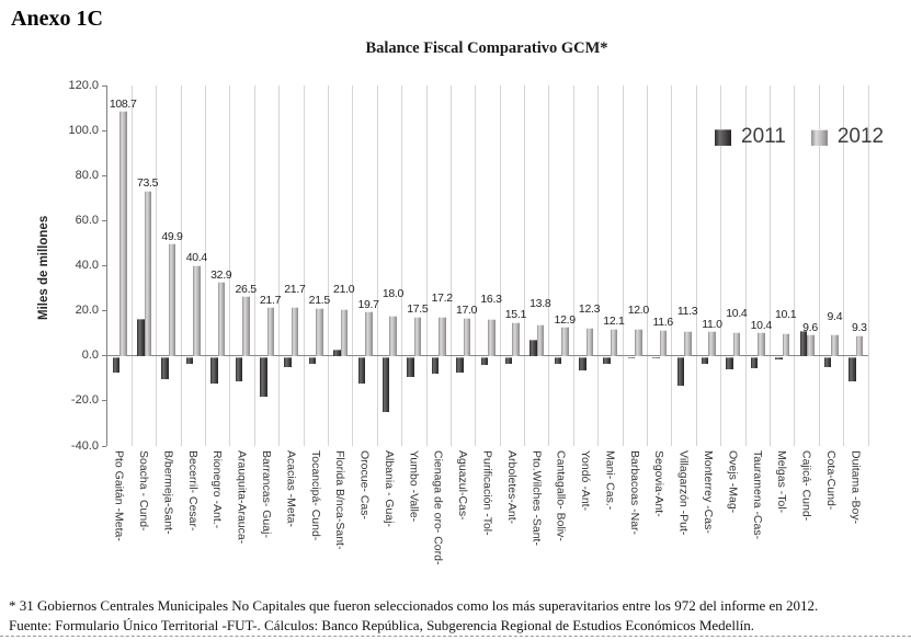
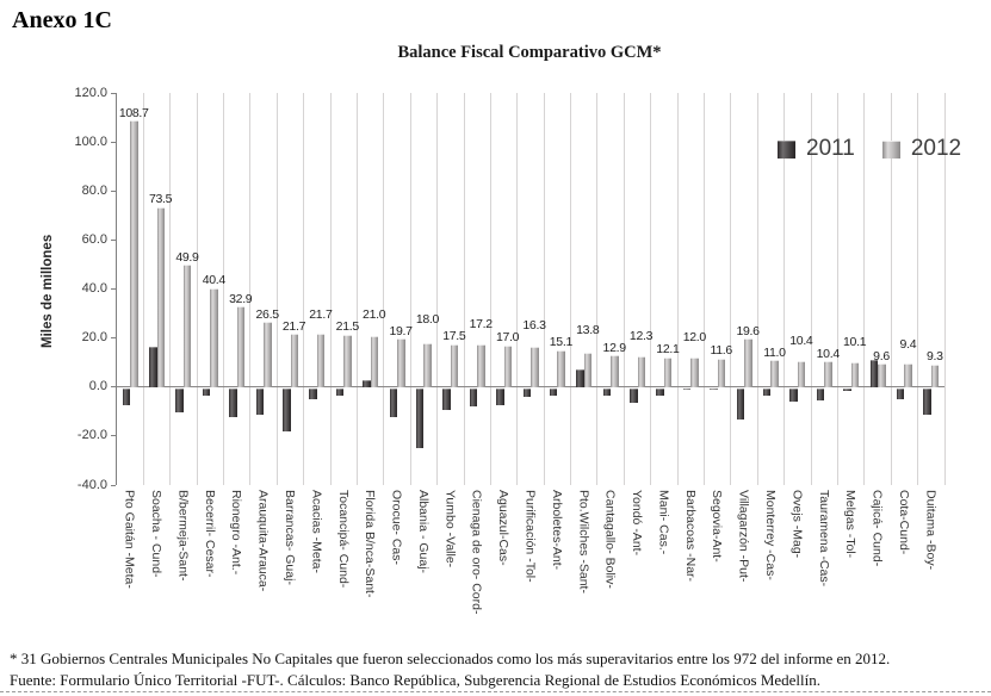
2012/Villagarzón -Put-: 11.3 -> 19.6
